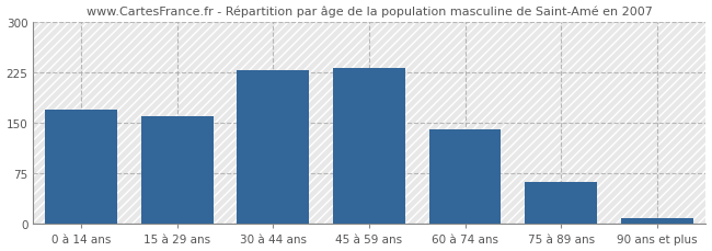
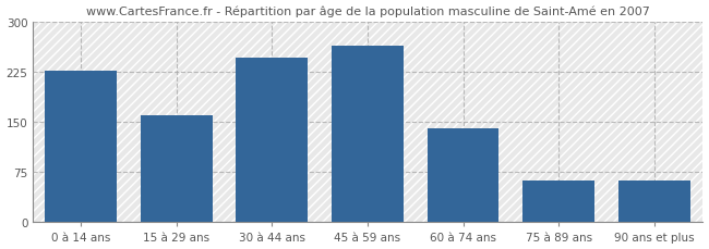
0 à 14 ans: 170 -> 226
30 à 44 ans: 228 -> 246
45 à 59 ans: 232 -> 264
90 ans et plus: 8 -> 62
